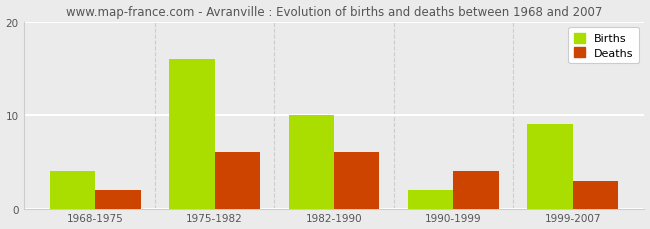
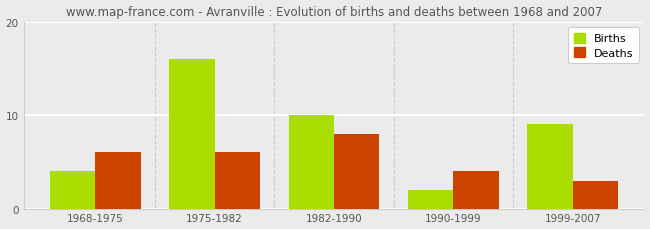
Deaths/1968-1975: 2 -> 6
Deaths/1982-1990: 6 -> 8
